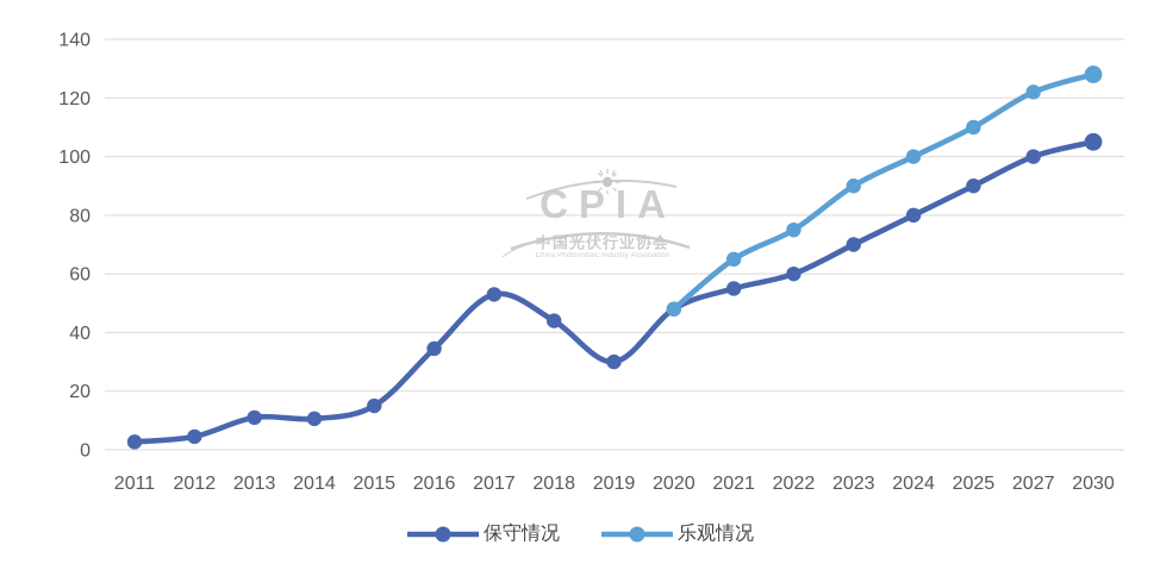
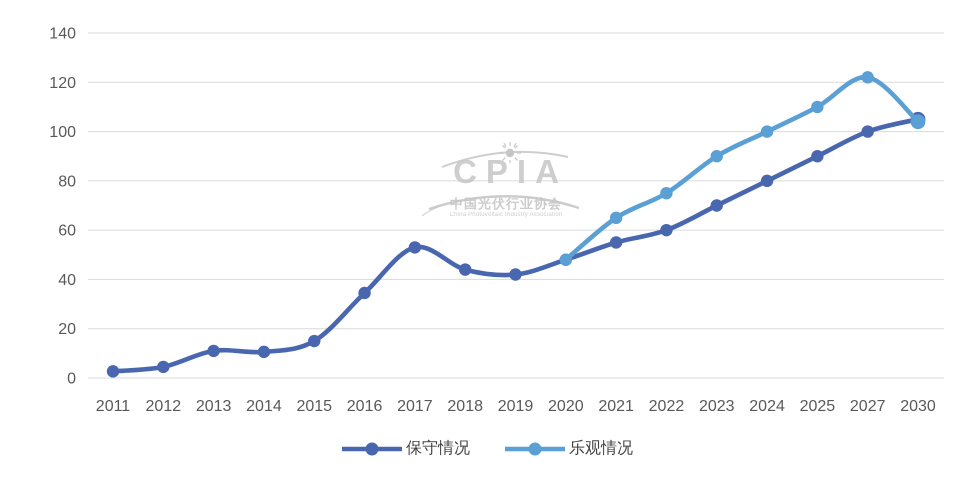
保守情况/2019: 30 -> 42
乐观情况/2030: 128 -> 104
